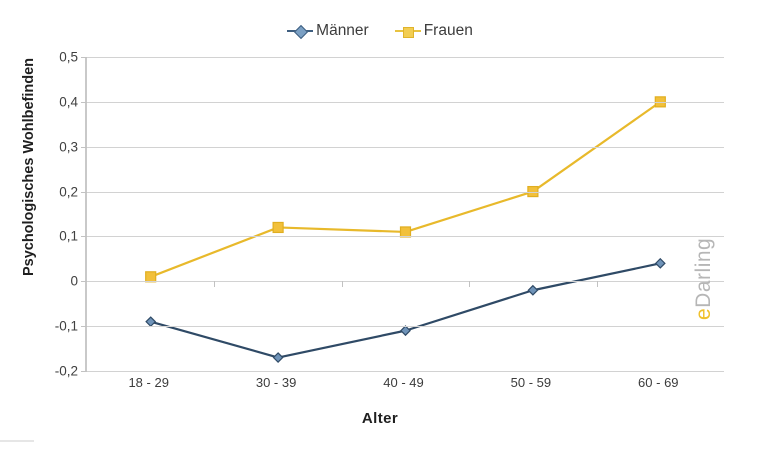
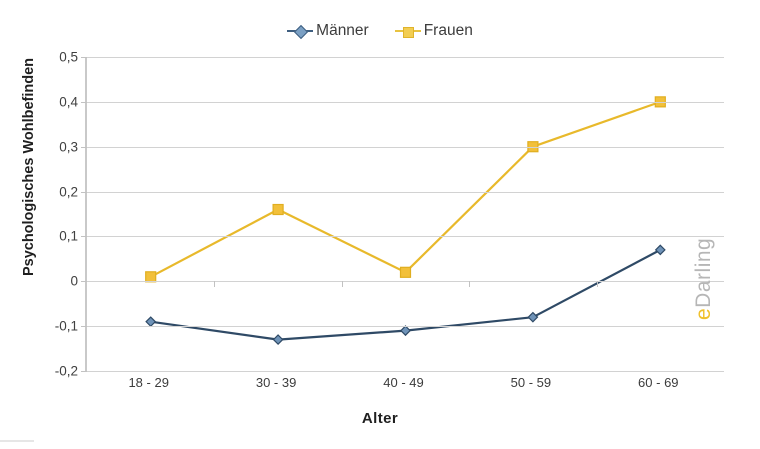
Männer/30 - 39: -0,17 -> -0,13
Frauen/30 - 39: 0,12 -> 0,16
Frauen/40 - 49: 0,11 -> 0,02
Männer/50 - 59: -0,02 -> -0,08
Frauen/50 - 59: 0,20 -> 0,30
Männer/60 - 69: 0,04 -> 0,07
